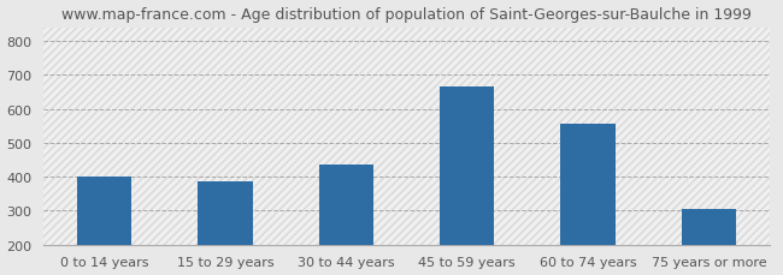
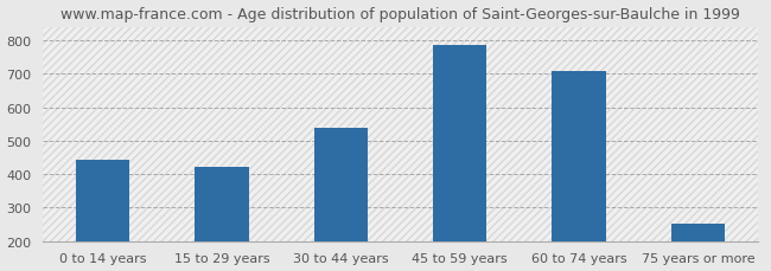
0 to 14 years: 400 -> 443
15 to 29 years: 385 -> 423
30 to 44 years: 435 -> 538
45 to 59 years: 665 -> 788
60 to 74 years: 555 -> 710
75 years or more: 305 -> 253
